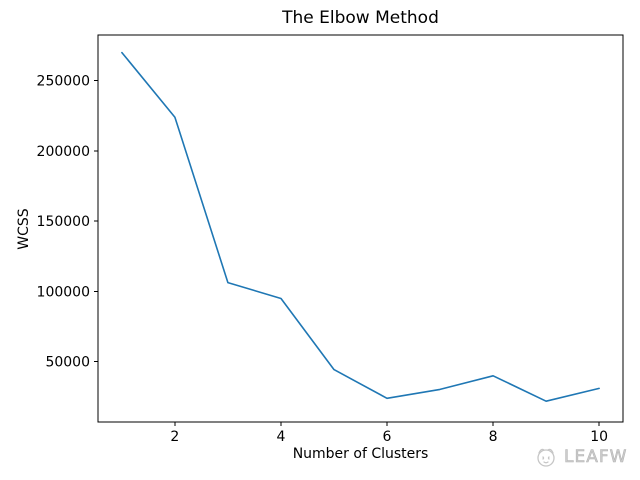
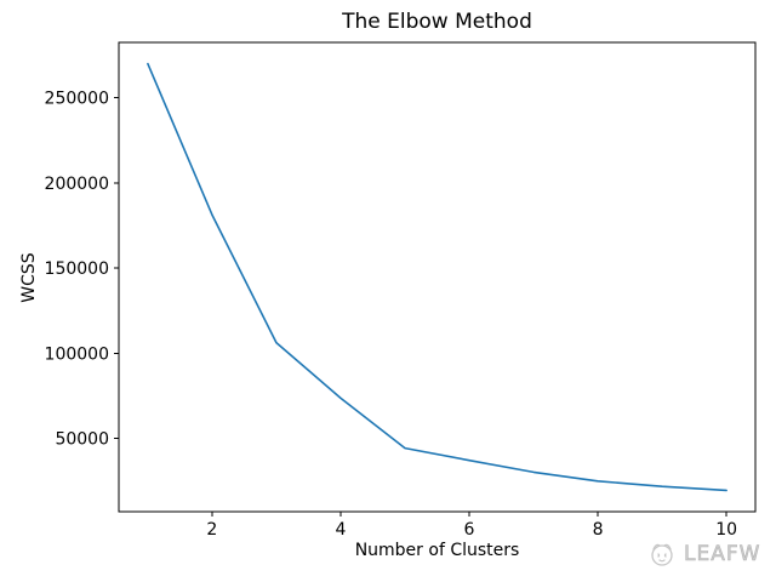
2: 224000 -> 181000
4: 95000 -> 74000
6: 24000 -> 37000
8: 40000 -> 25000
10: 31000 -> 20000
